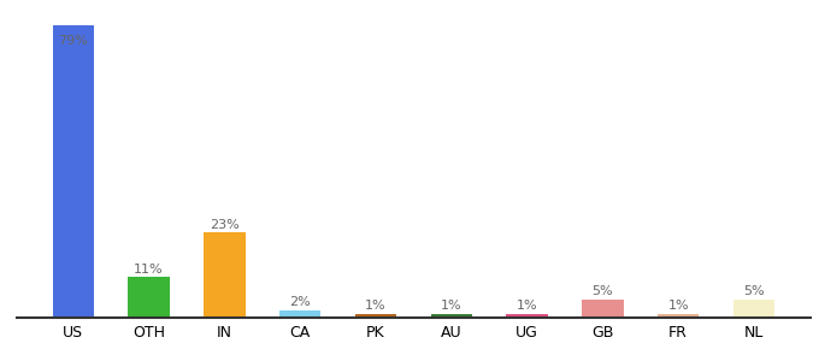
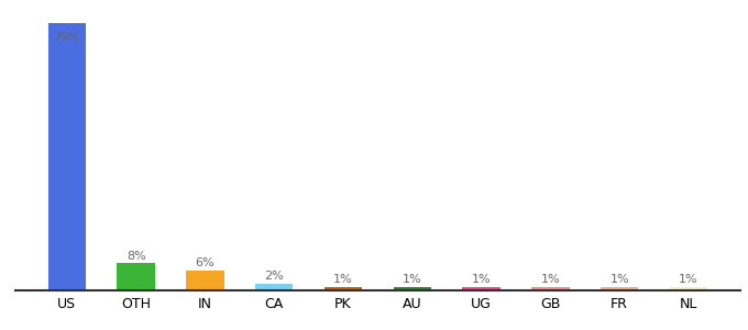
OTH: 11% -> 8%
IN: 23% -> 6%
GB: 5% -> 1%
NL: 5% -> 1%
